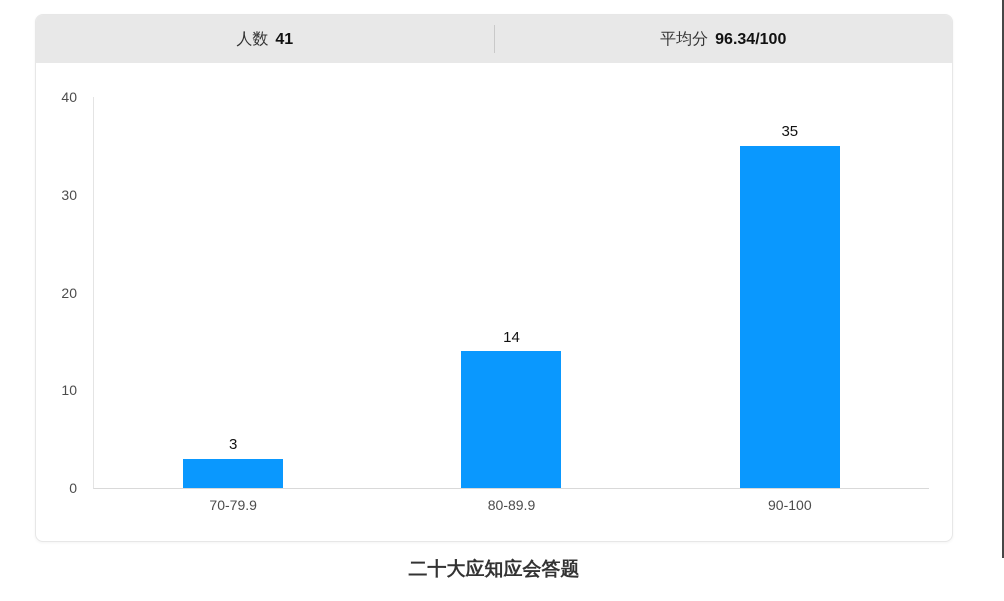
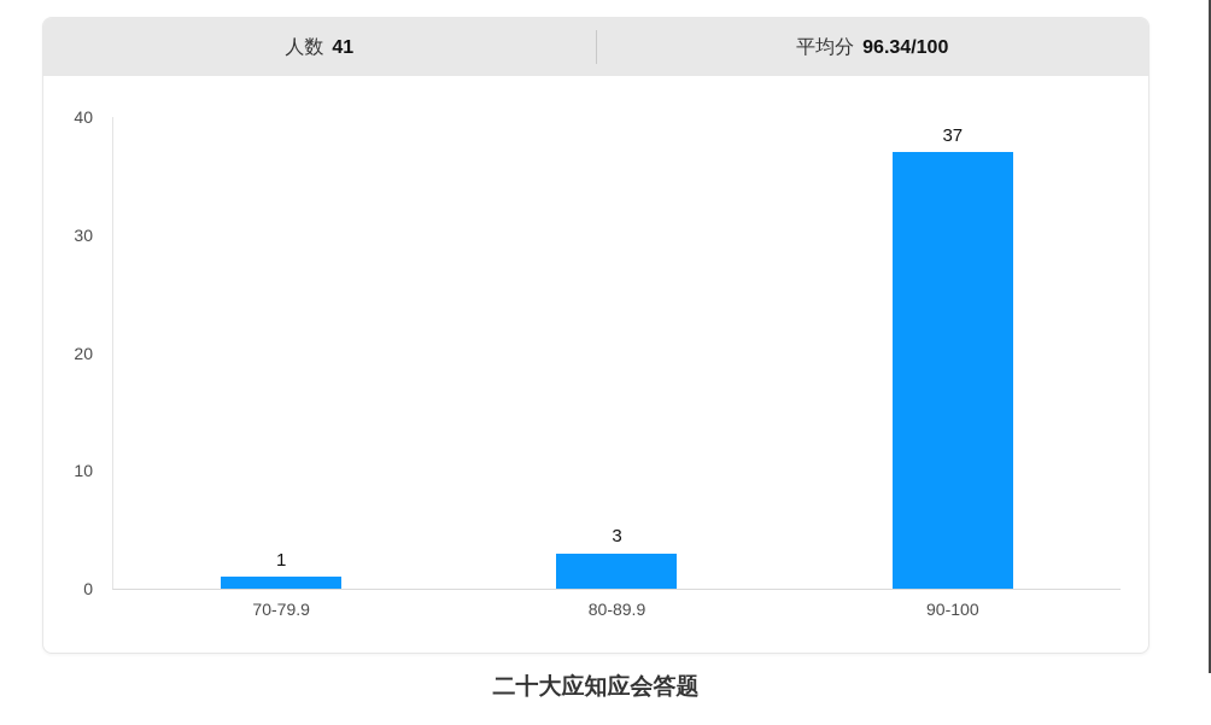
70-79.9: 3 -> 1
80-89.9: 14 -> 3
90-100: 35 -> 37
